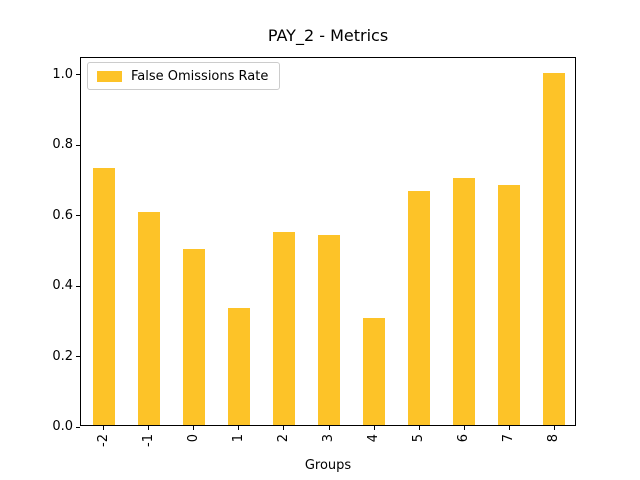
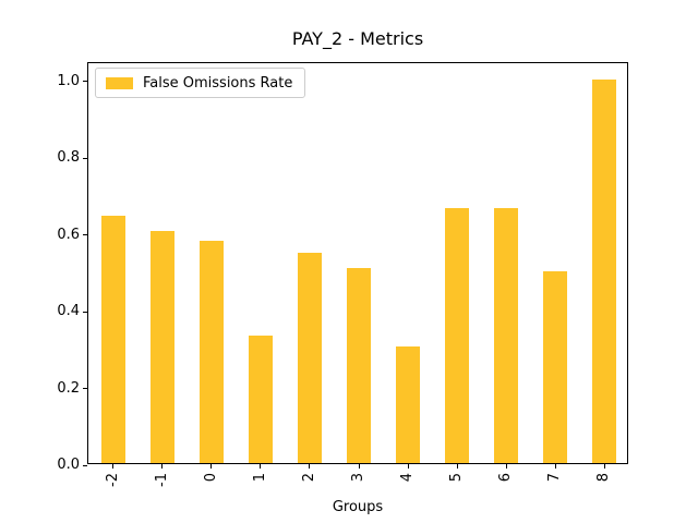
-2: 0.73 -> 0.65
0: 0.50 -> 0.58
3: 0.54 -> 0.51
6: 0.70 -> 0.67
7: 0.68 -> 0.50
